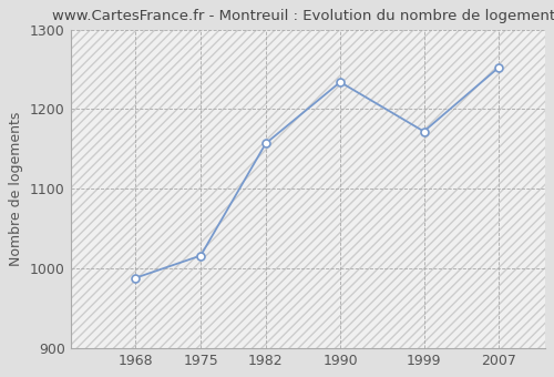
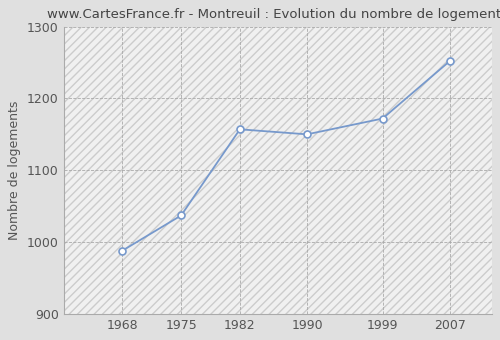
1975: 1016 -> 1037
1990: 1234 -> 1150
